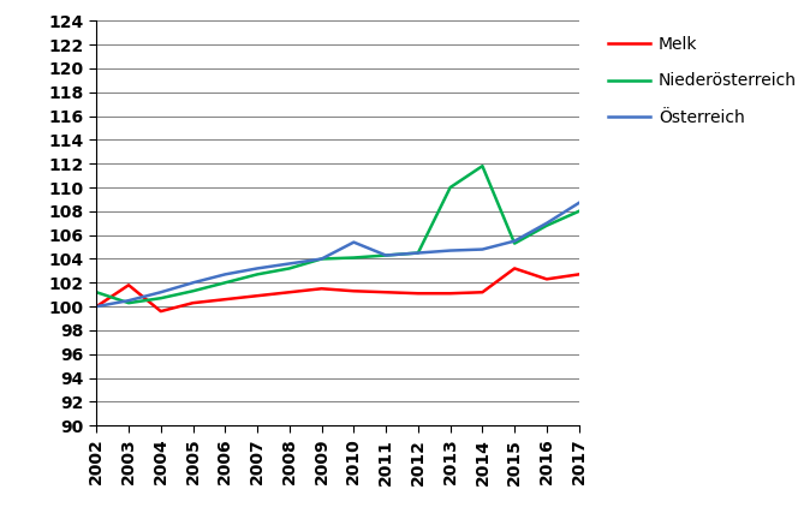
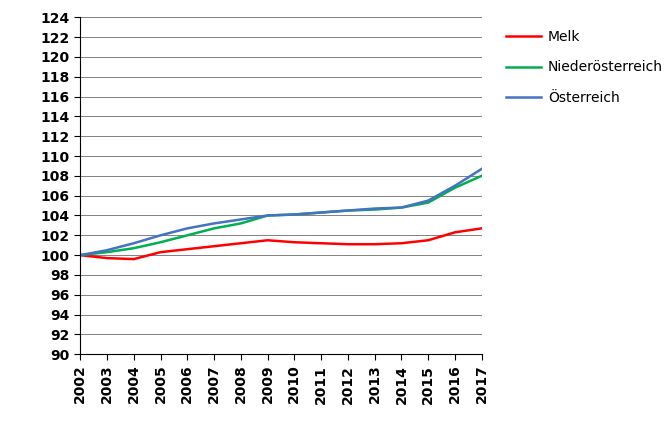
Niederösterreich/2002: 101.2 -> 100.0
Melk/2003: 101.8 -> 99.7
Österreich/2010: 105.4 -> 104.1
Niederösterreich/2013: 110.0 -> 104.6
Niederösterreich/2014: 111.8 -> 104.8
Melk/2015: 103.2 -> 101.5
